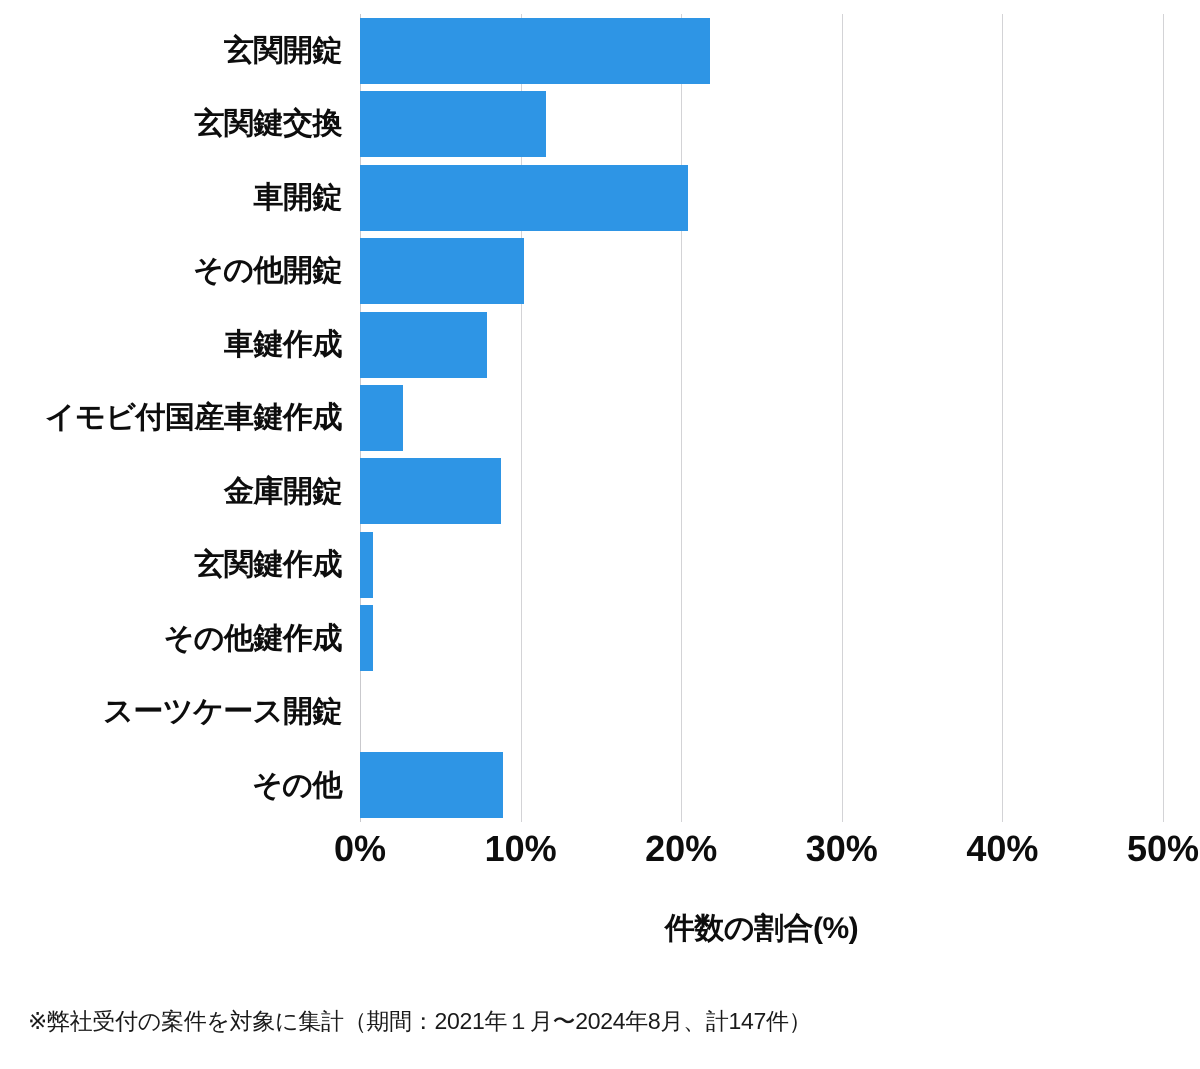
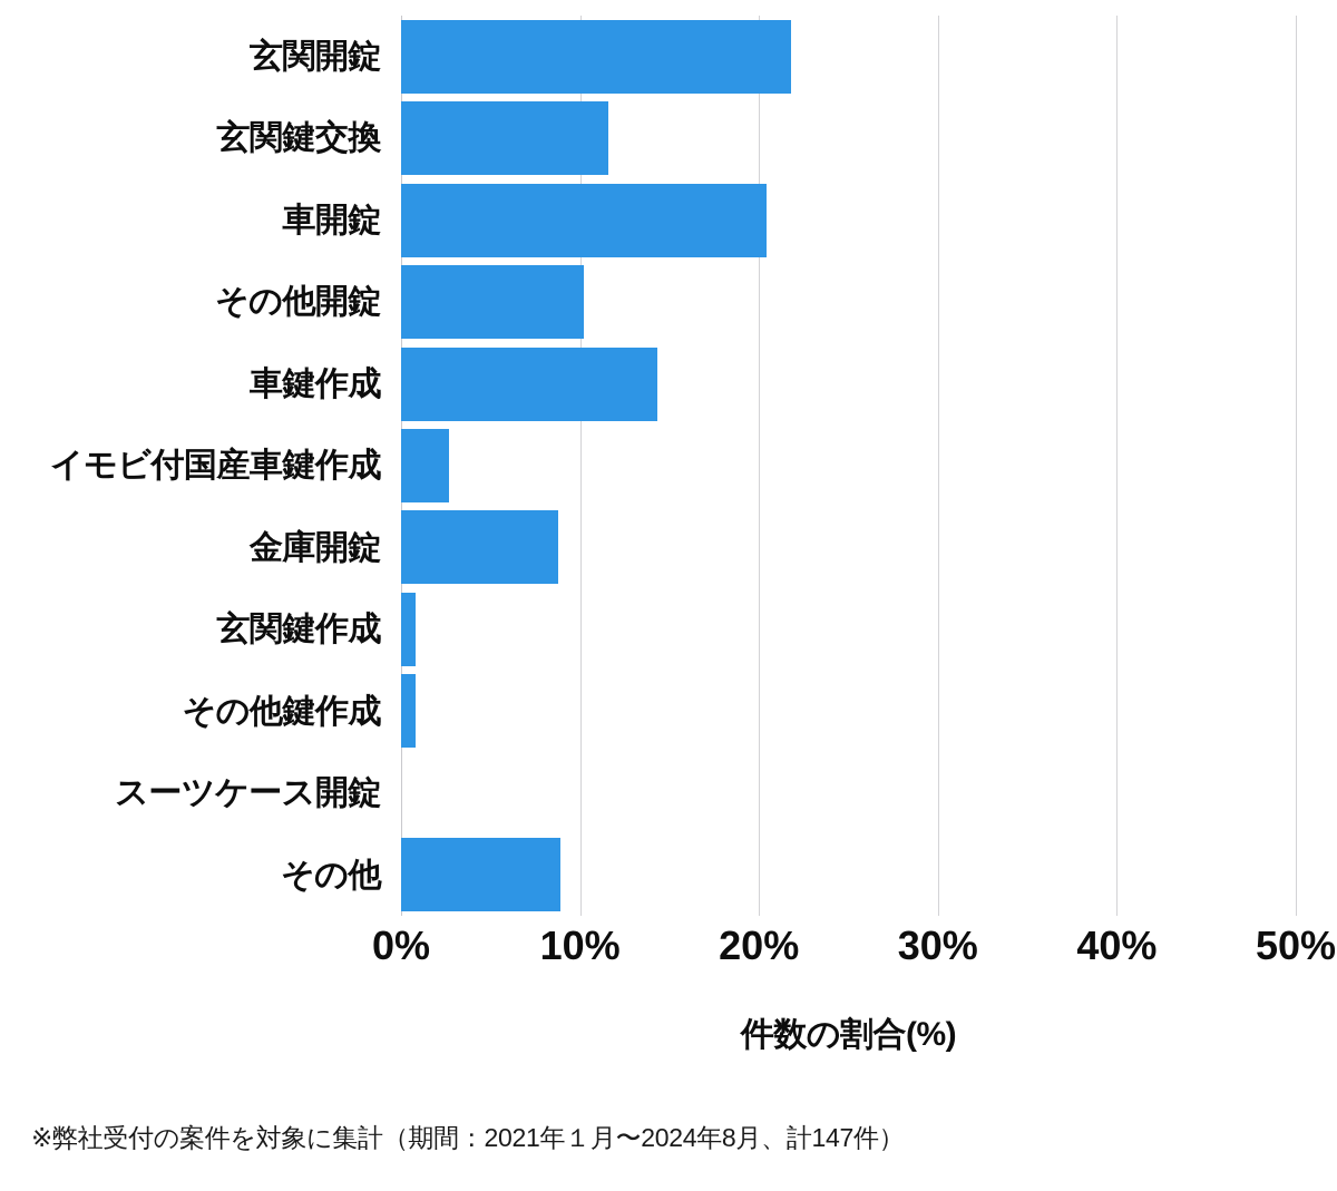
車鍵作成: 7.9% -> 14.3%
